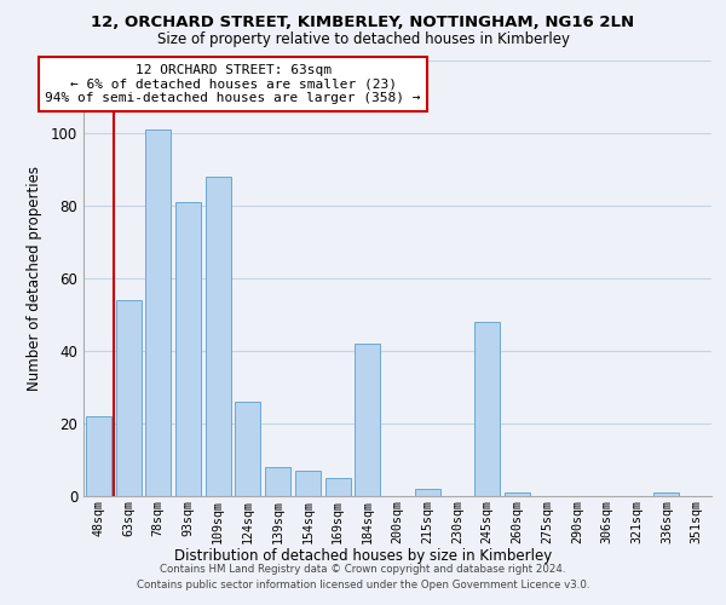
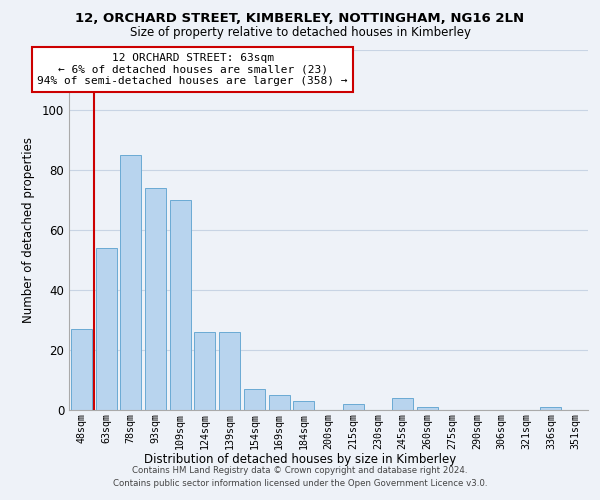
48sqm: 22 -> 27
78sqm: 101 -> 85
93sqm: 81 -> 74
109sqm: 88 -> 70
139sqm: 8 -> 26
184sqm: 42 -> 3
245sqm: 48 -> 4
